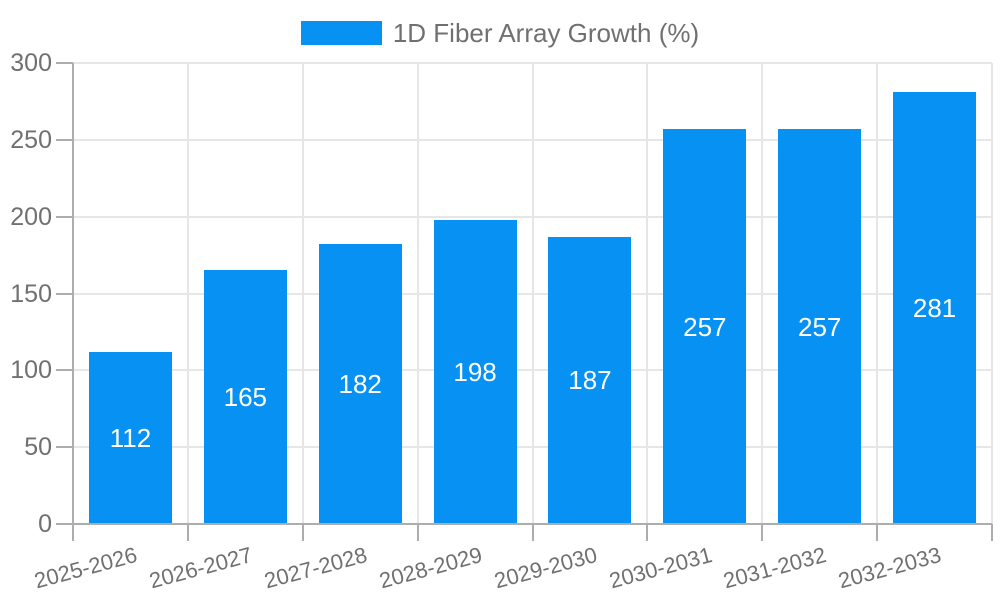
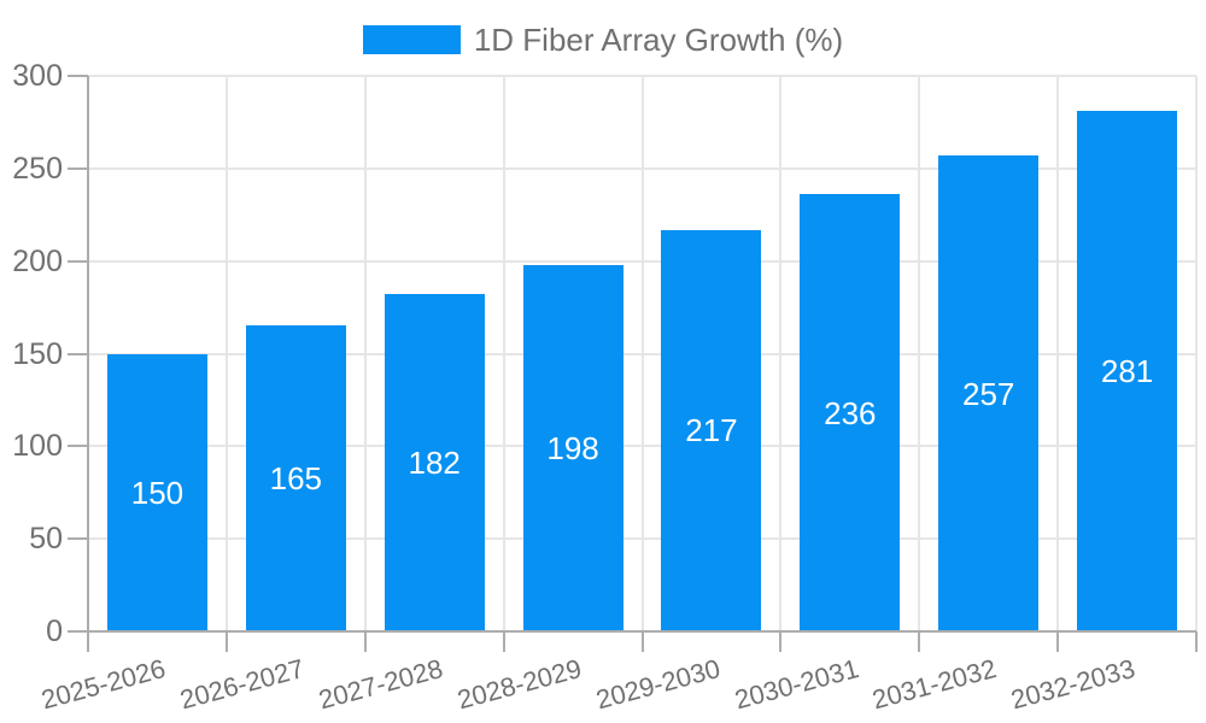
2025-2026: 112 -> 150
2029-2030: 187 -> 217
2030-2031: 257 -> 236
